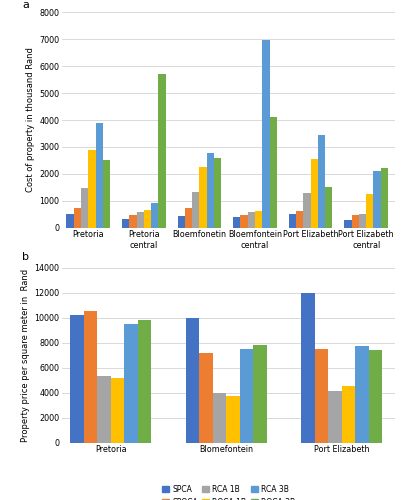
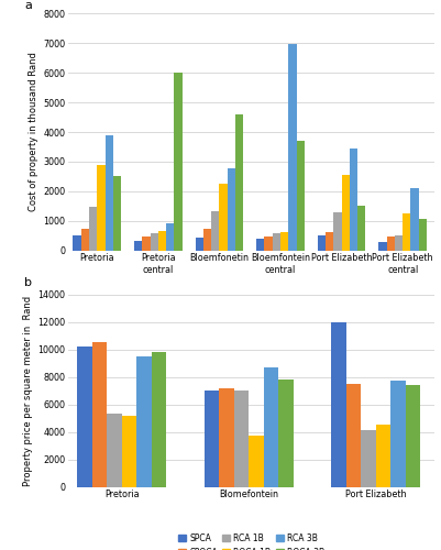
other/commercial/Pretoria central: 5700 -> 6000
other/commercial/Bloemfonetin: 2600 -> 4600
other/commercial/Bloemfontein central: 4100 -> 3700
other/commercial/Port Elizabeth central: 2230 -> 1050
SPCA/Blomefontein: 10000 -> 7000
RCA 1B/Blomefontein: 4000 -> 7000
RCA 3B/Blomefontein: 7500 -> 8700
